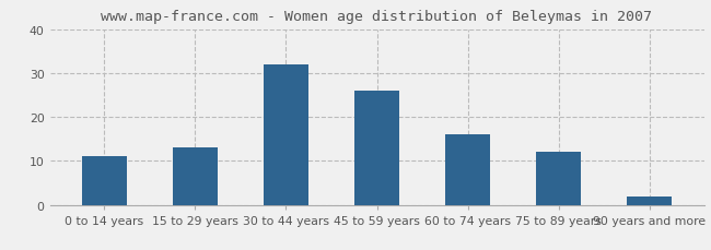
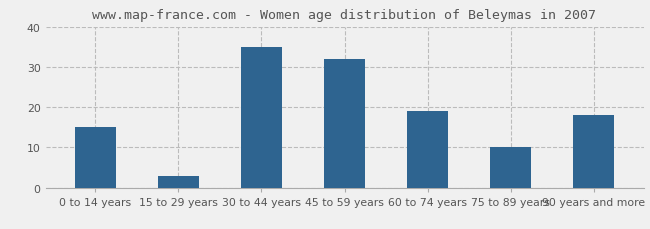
0 to 14 years: 11 -> 15
15 to 29 years: 13 -> 3
30 to 44 years: 32 -> 35
45 to 59 years: 26 -> 32
60 to 74 years: 16 -> 19
75 to 89 years: 12 -> 10
90 years and more: 2 -> 18
